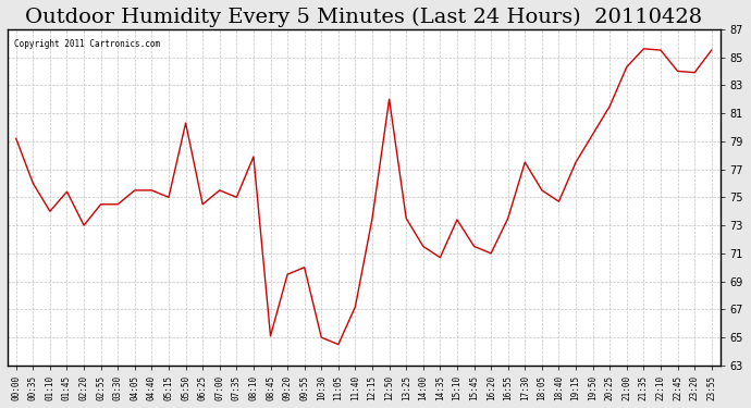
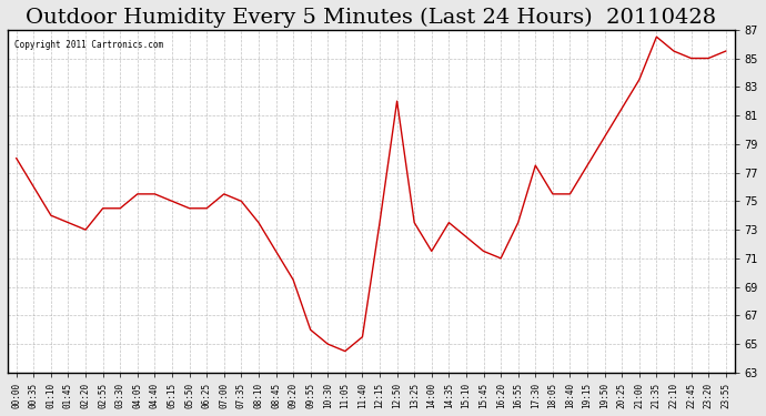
00:00: 79.2 -> 78.0
01:45: 75.4 -> 73.5
05:50: 80.3 -> 74.5
08:10: 77.9 -> 73.5
08:45: 65.1 -> 71.5
09:55: 70.0 -> 66.0
11:40: 67.2 -> 65.5
14:35: 70.7 -> 73.5
15:10: 73.4 -> 72.5
18:40: 74.7 -> 75.5
21:00: 84.3 -> 83.5
21:35: 85.6 -> 86.5
22:45: 84.0 -> 85.0
23:20: 83.9 -> 85.0
